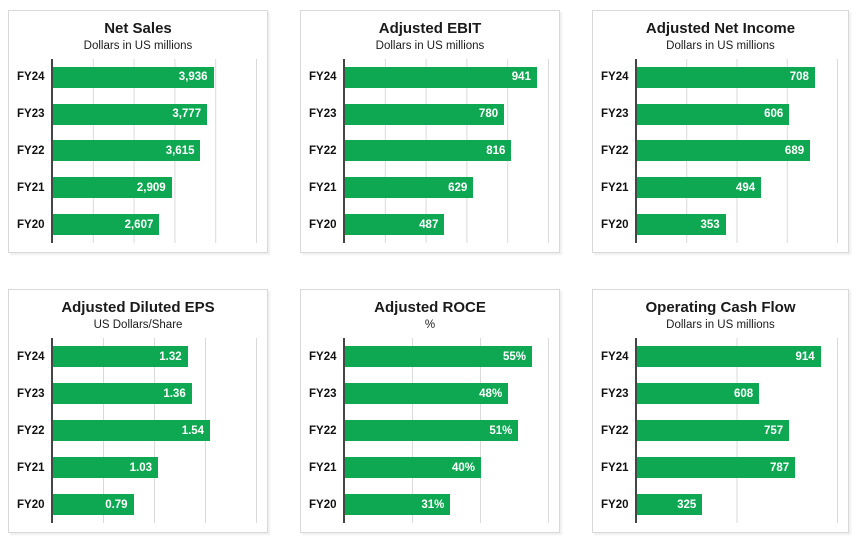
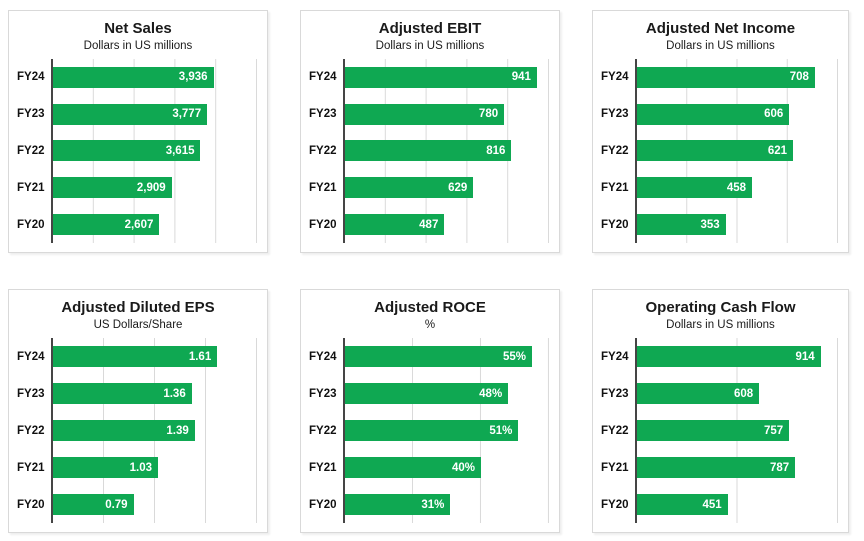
Adjusted Net Income/FY22: 689 -> 621
Adjusted Net Income/FY21: 494 -> 458
Adjusted Diluted EPS/FY24: 1.32 -> 1.61
Adjusted Diluted EPS/FY22: 1.54 -> 1.39
Operating Cash Flow/FY20: 325 -> 451
